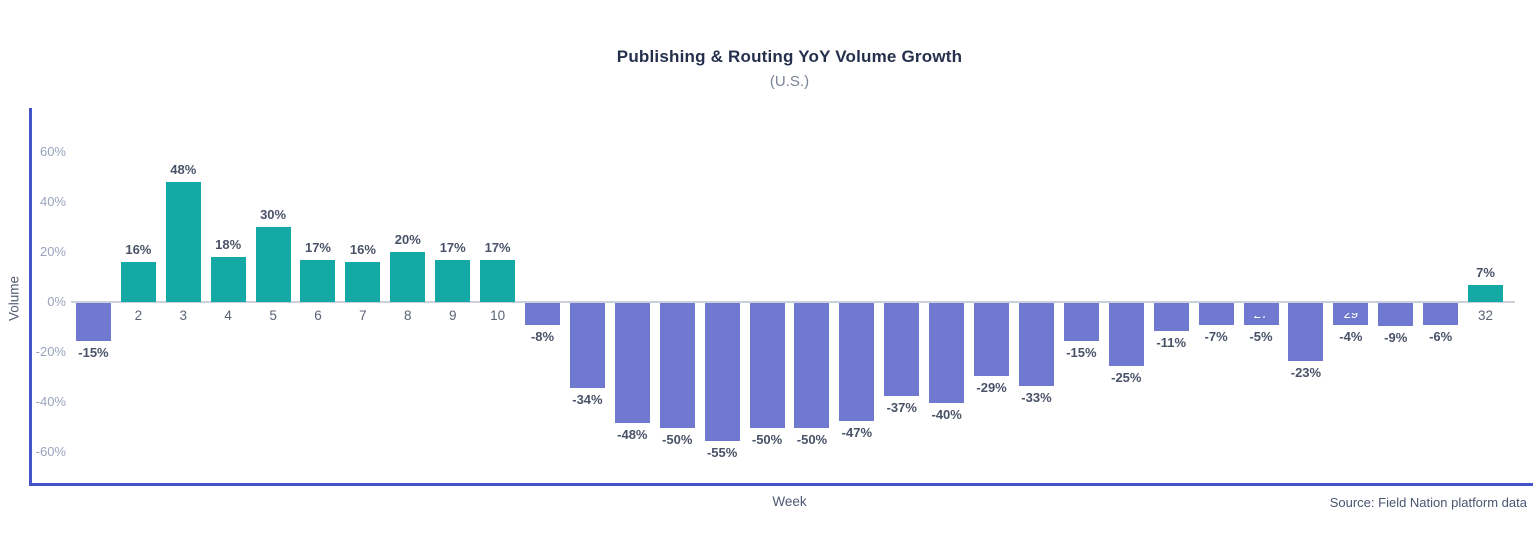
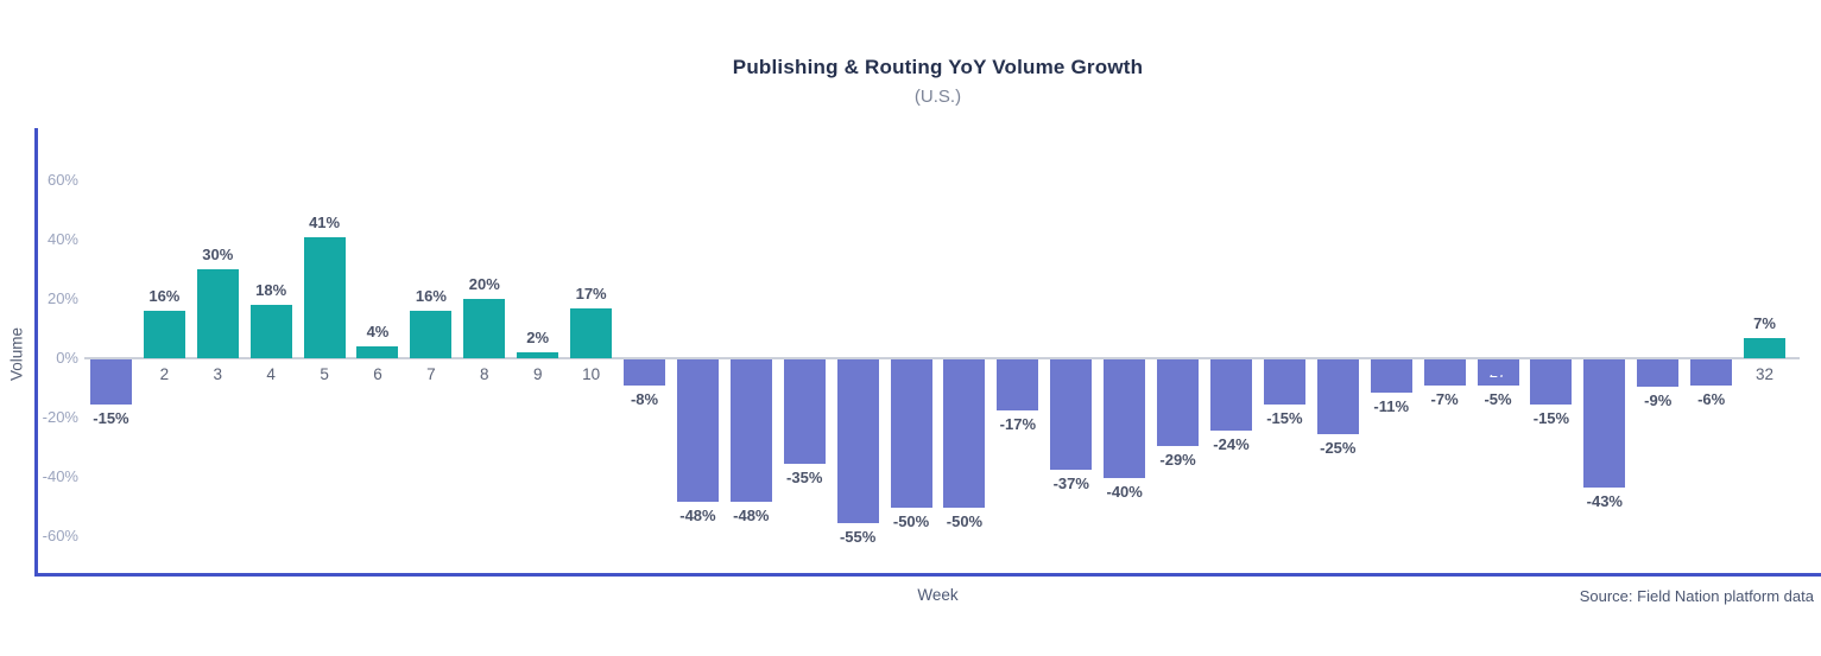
3: 48% -> 30%
5: 30% -> 41%
6: 17% -> 4%
9: 17% -> 2%
12: -34% -> -48%
14: -50% -> -35%
18: -47% -> -17%
22: -33% -> -24%
28: -23% -> -15%
29: -4% -> -43%
